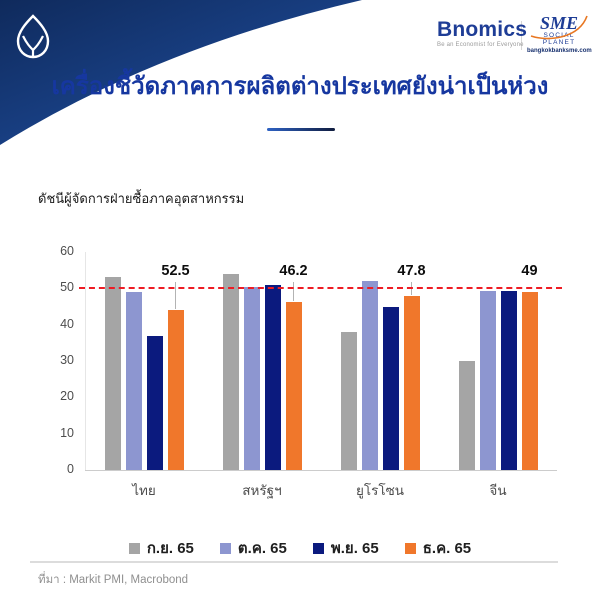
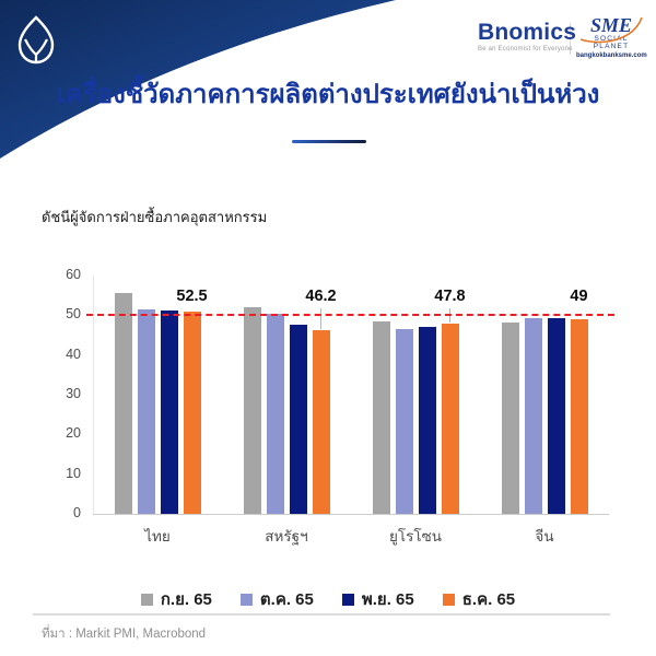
ก.ย. 65/ไทย: 53 -> 56
ต.ค. 65/ไทย: 49 -> 52
พ.ย. 65/ไทย: 37 -> 51
ธ.ค. 65/ไทย: 44 -> 51
ก.ย. 65/สหรัฐฯ: 54 -> 52
พ.ย. 65/สหรัฐฯ: 51 -> 48
ก.ย. 65/ยูโรโซน: 38 -> 48
ต.ค. 65/ยูโรโซน: 52 -> 46
พ.ย. 65/ยูโรโซน: 45 -> 47
ก.ย. 65/จีน: 30 -> 48
